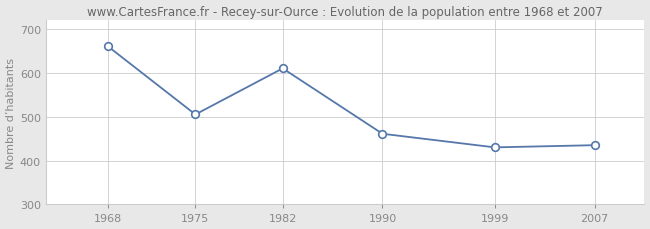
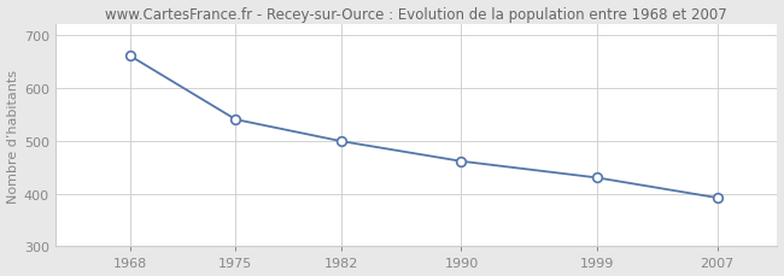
1975: 505 -> 540
1982: 610 -> 499
2007: 435 -> 392
